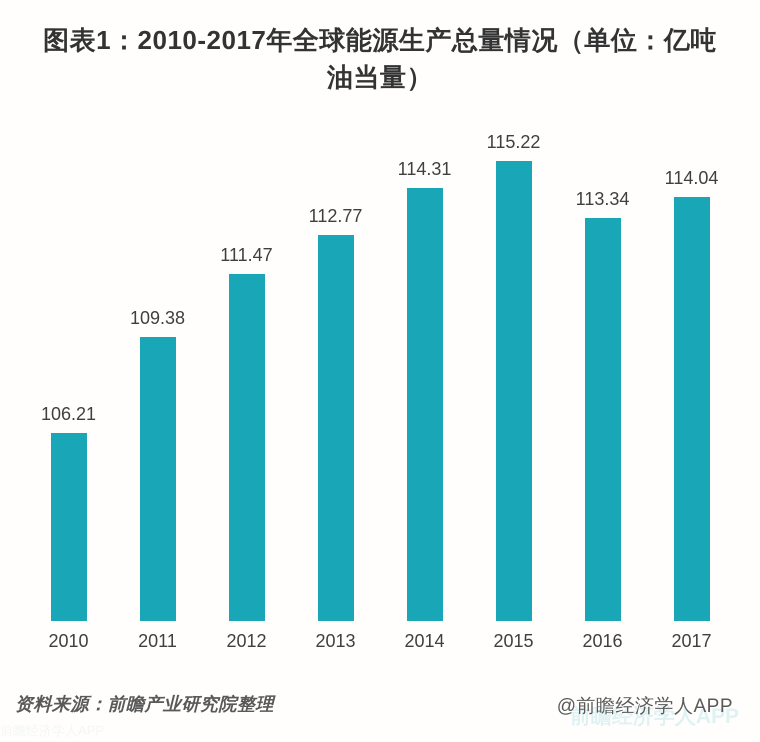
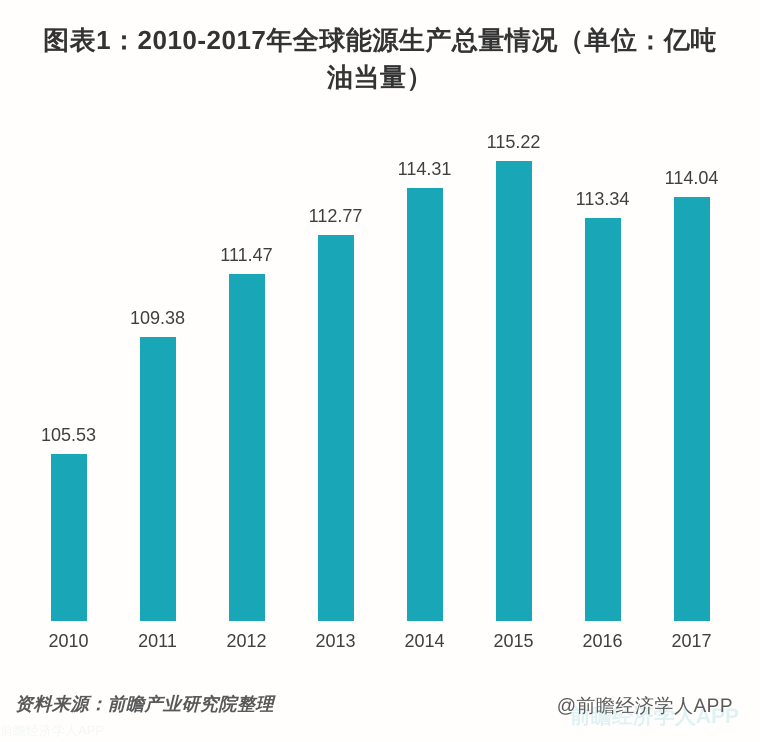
2010: 106.21 -> 105.53
